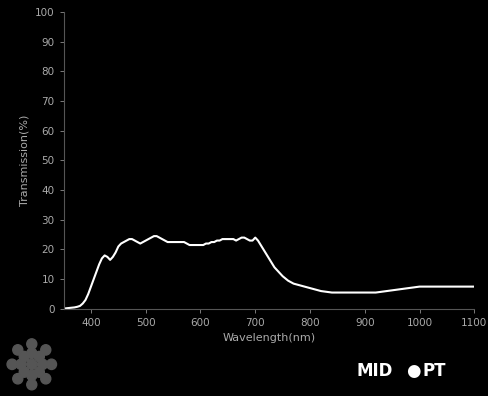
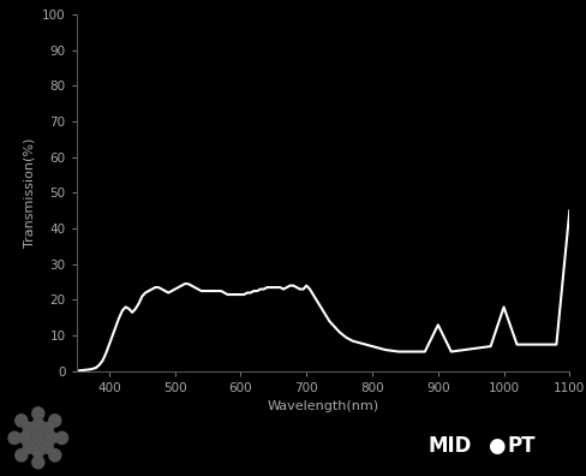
900: 5.5 -> 13.0
1000: 7.5 -> 18.0
1100: 7.5 -> 45.0
